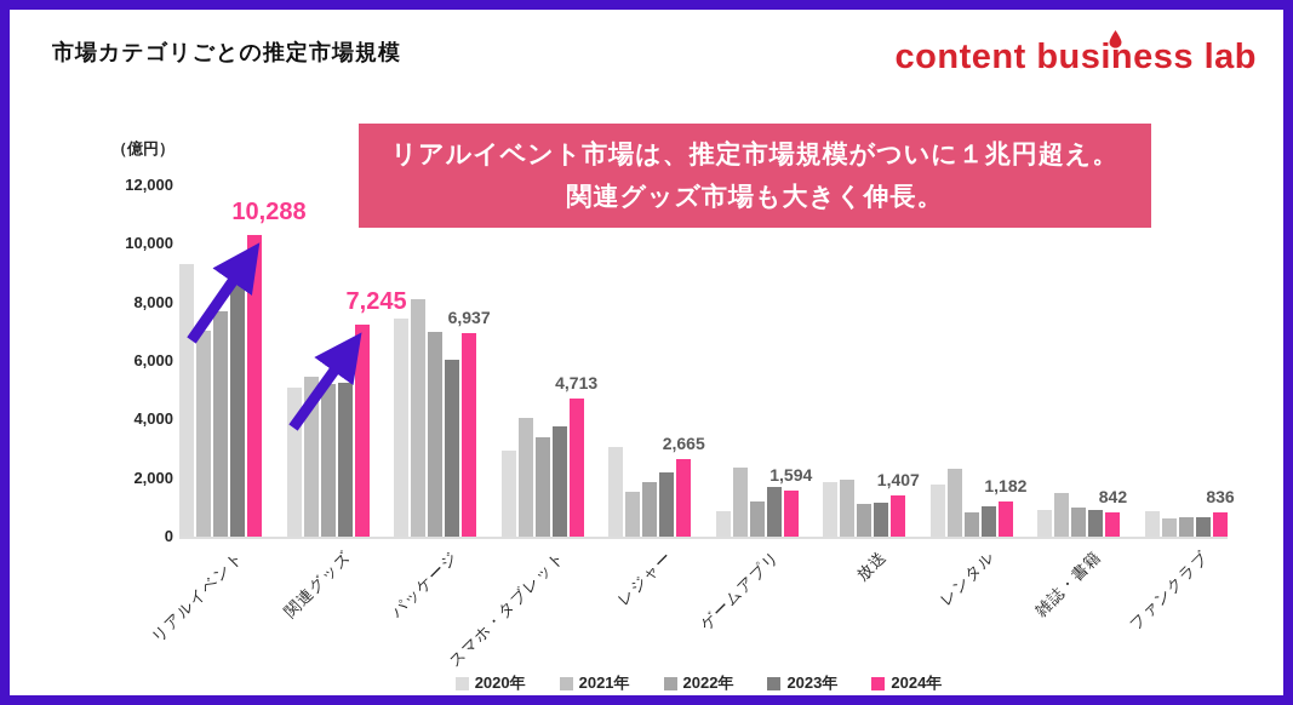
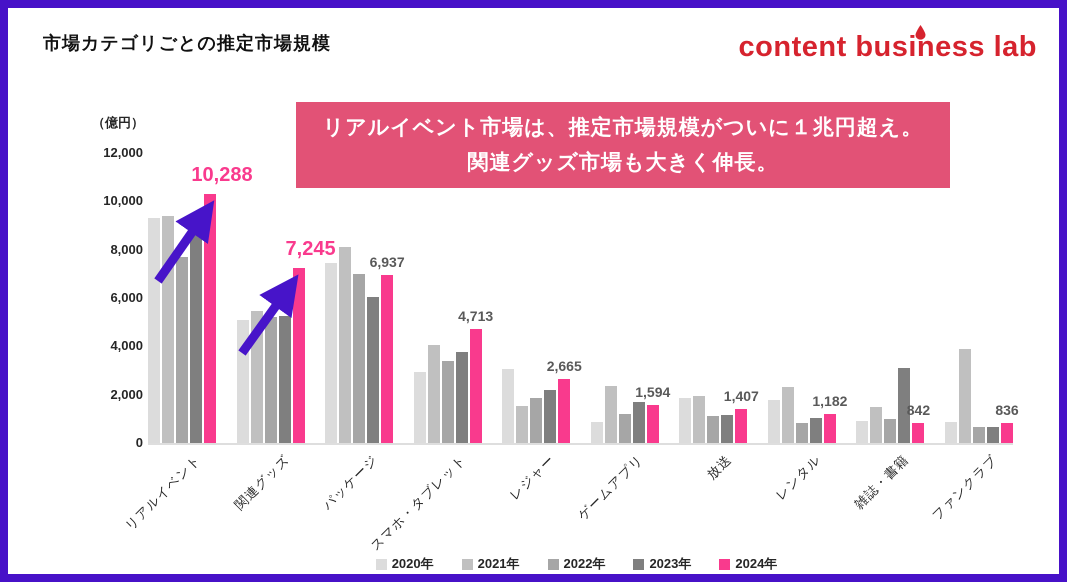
2021年/リアルイベント: 7000 -> 9400
2023年/雑誌・書籍: 900 -> 3100
2021年/ファンクラブ: 600 -> 3900
